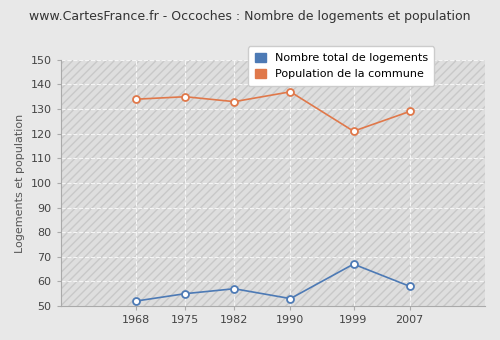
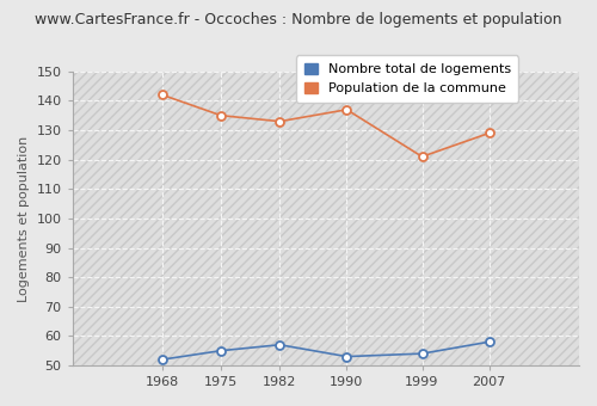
Population de la commune/1968: 134 -> 142
Nombre total de logements/1999: 67 -> 54
